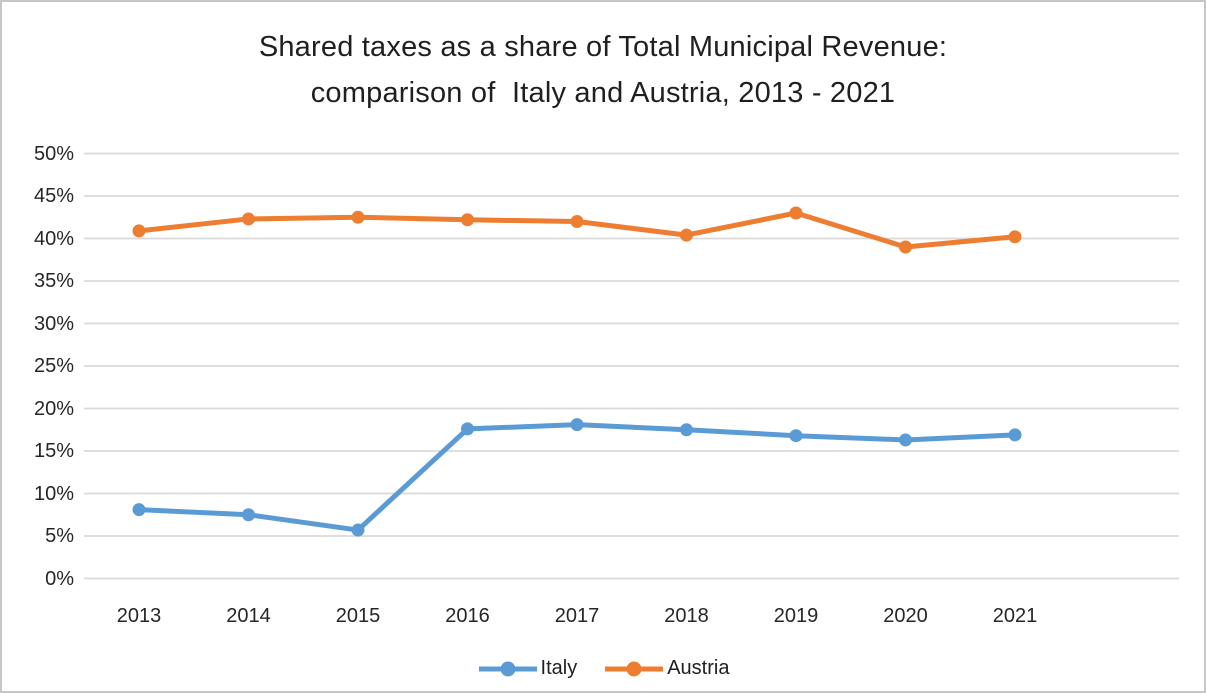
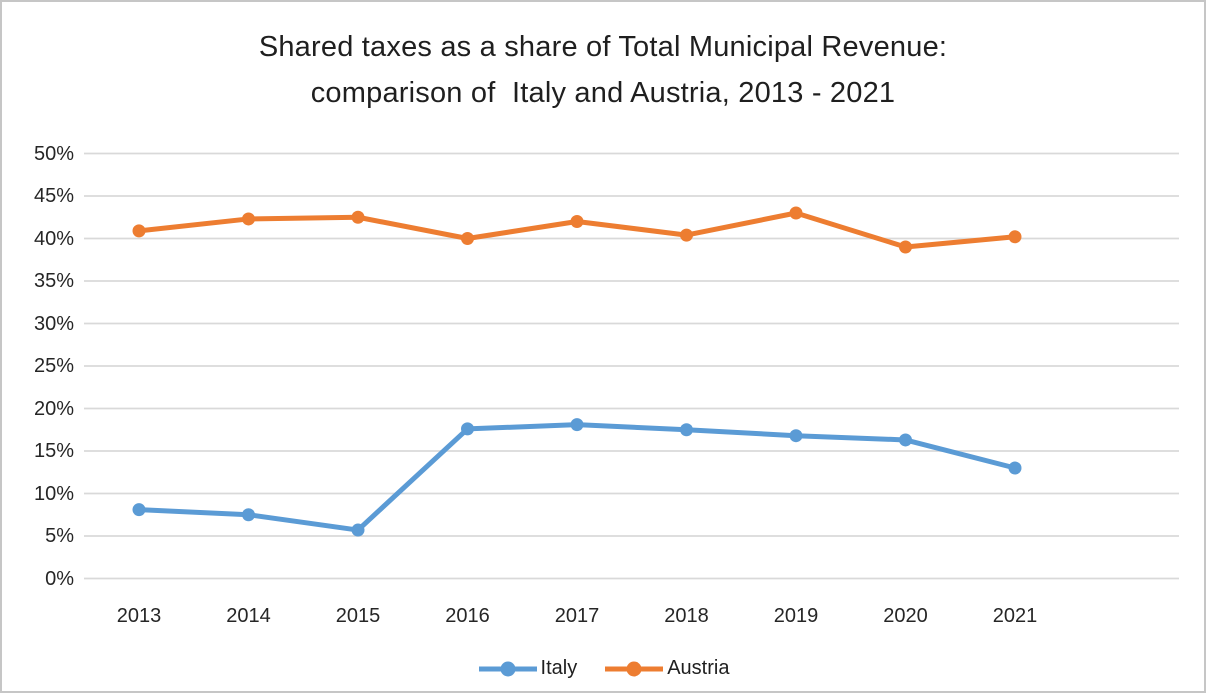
Austria/2016: 42% -> 40%
Italy/2021: 17% -> 13%
